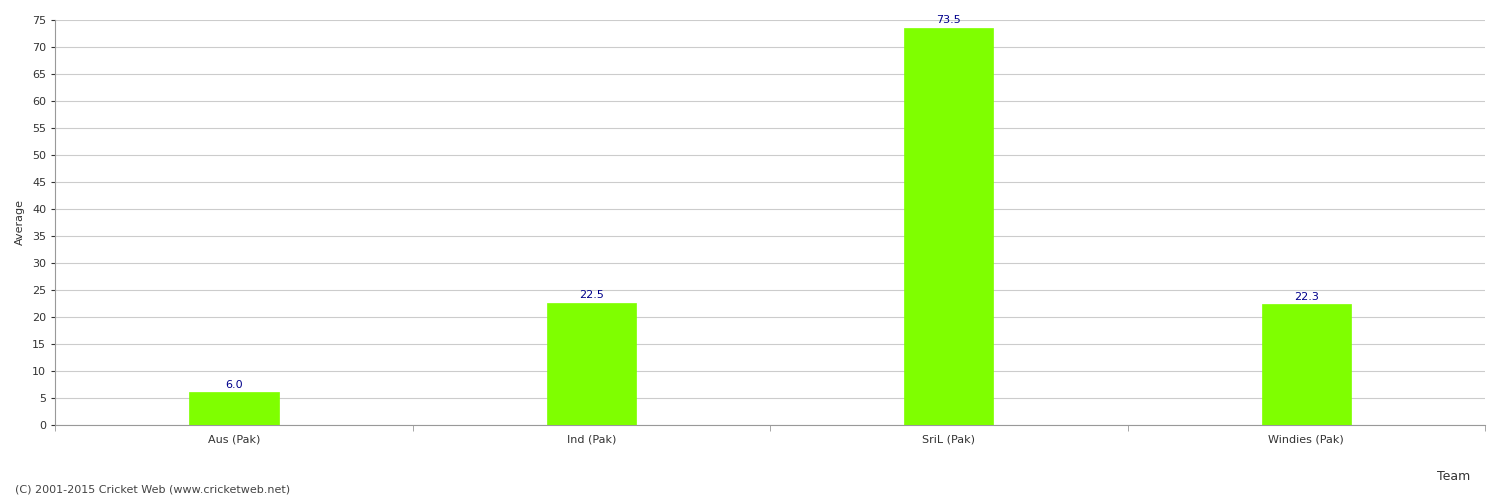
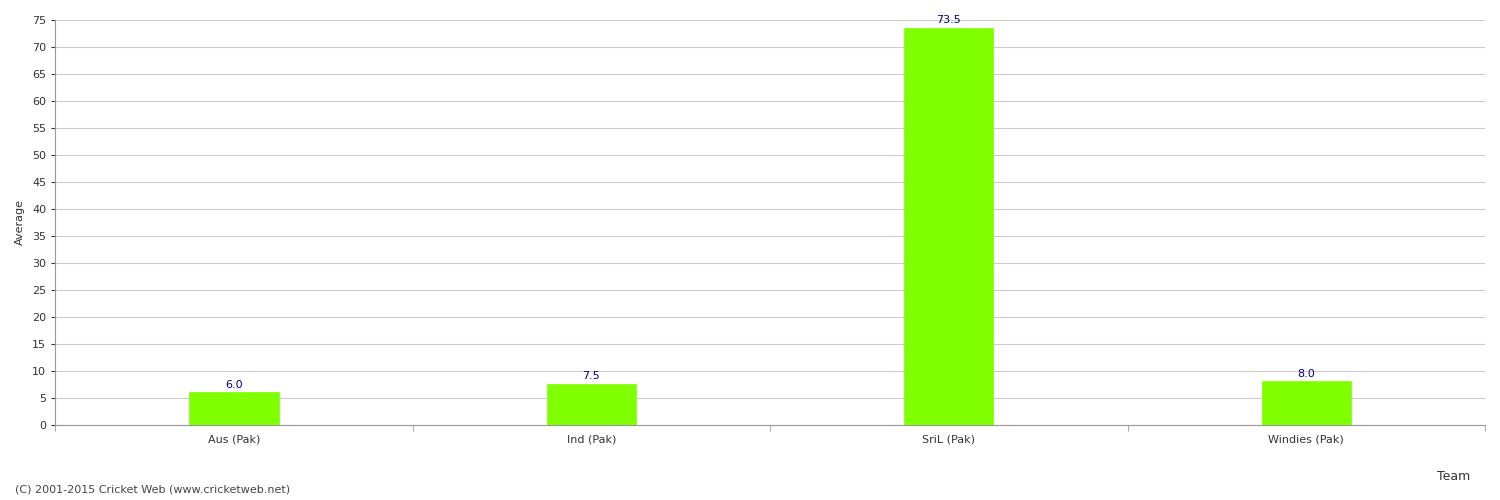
Ind (Pak): 22.5 -> 7.5
Windies (Pak): 22.3 -> 8.0
